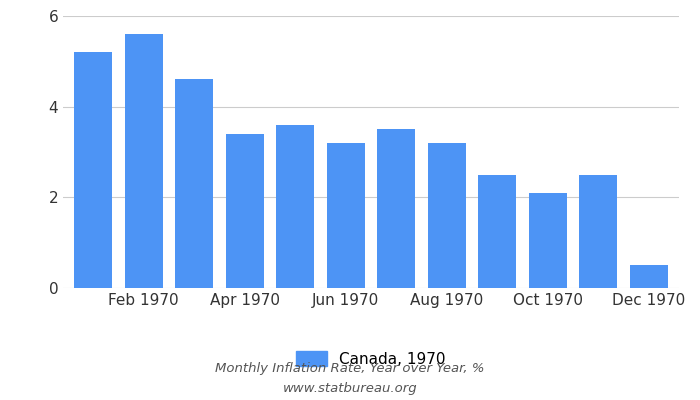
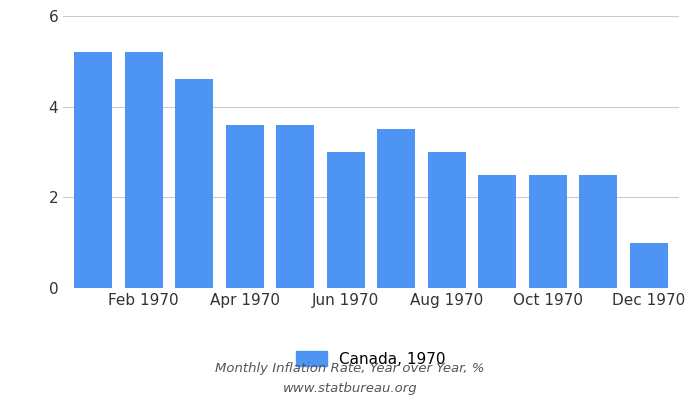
Feb 1970: 5.6 -> 5.2
Apr 1970: 3.4 -> 3.6
Jun 1970: 3.2 -> 3.0
Aug 1970: 3.2 -> 3.0
Oct 1970: 2.1 -> 2.5
Dec 1970: 0.5 -> 1.0
